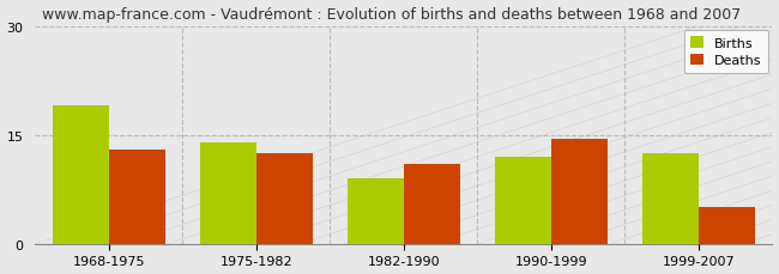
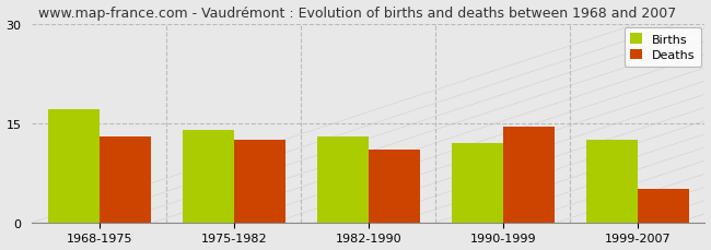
Births/1968-1975: 19.0 -> 17.0
Births/1982-1990: 9.0 -> 13.0
